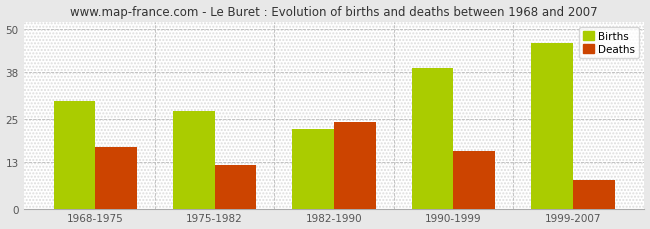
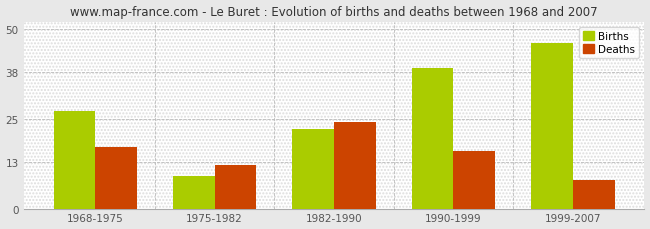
Births/1968-1975: 30 -> 27
Births/1975-1982: 27 -> 9
